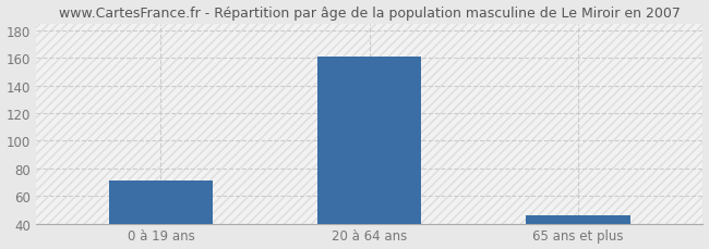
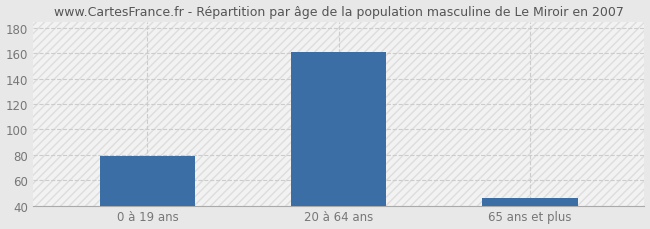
0 à 19 ans: 71 -> 79
